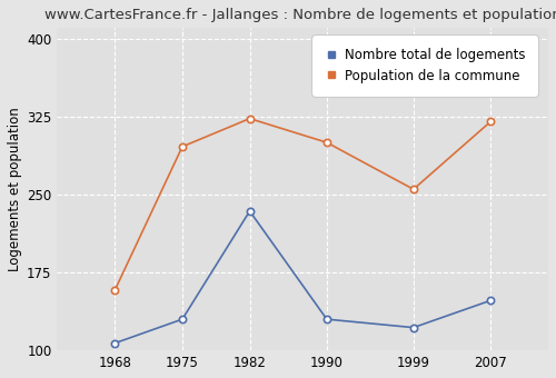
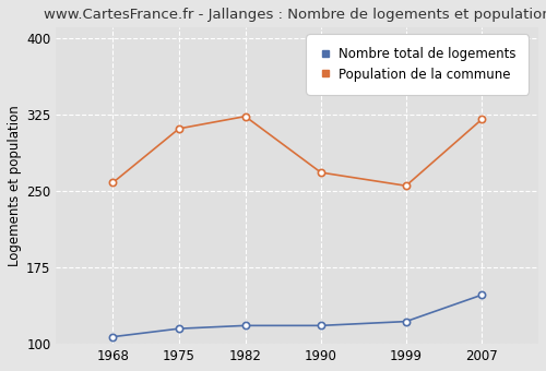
Population de la commune/1968: 158 -> 258
Nombre total de logements/1975: 130 -> 115
Population de la commune/1975: 296 -> 311
Nombre total de logements/1982: 234 -> 118
Nombre total de logements/1990: 130 -> 118
Population de la commune/1990: 300 -> 268
